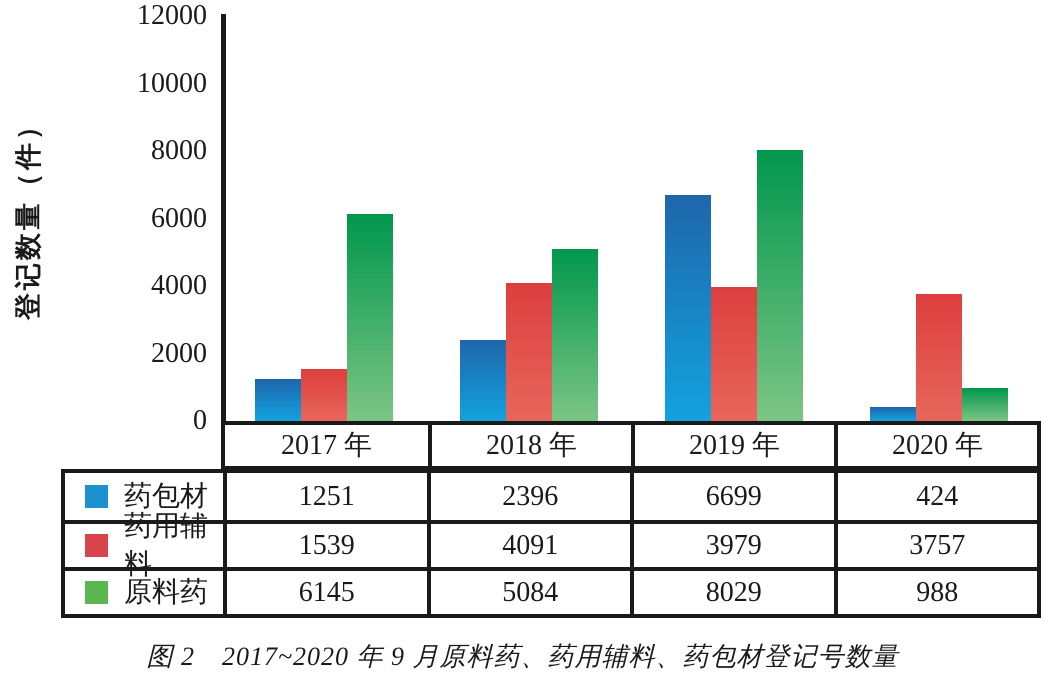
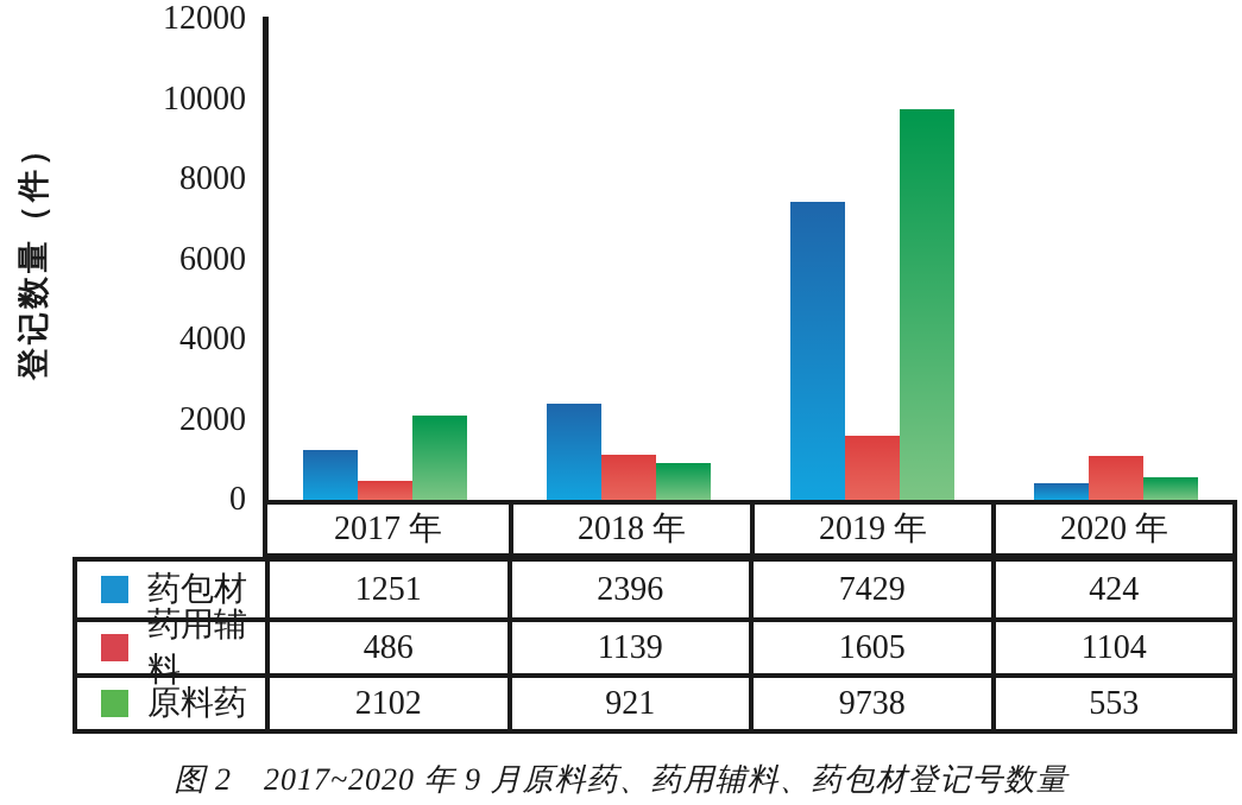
药用辅料/2017 年: 1539 -> 486
原料药/2017 年: 6145 -> 2102
药用辅料/2018 年: 4091 -> 1139
原料药/2018 年: 5084 -> 921
药包材/2019 年: 6699 -> 7429
药用辅料/2019 年: 3979 -> 1605
原料药/2019 年: 8029 -> 9738
药用辅料/2020 年: 3757 -> 1104
原料药/2020 年: 988 -> 553
